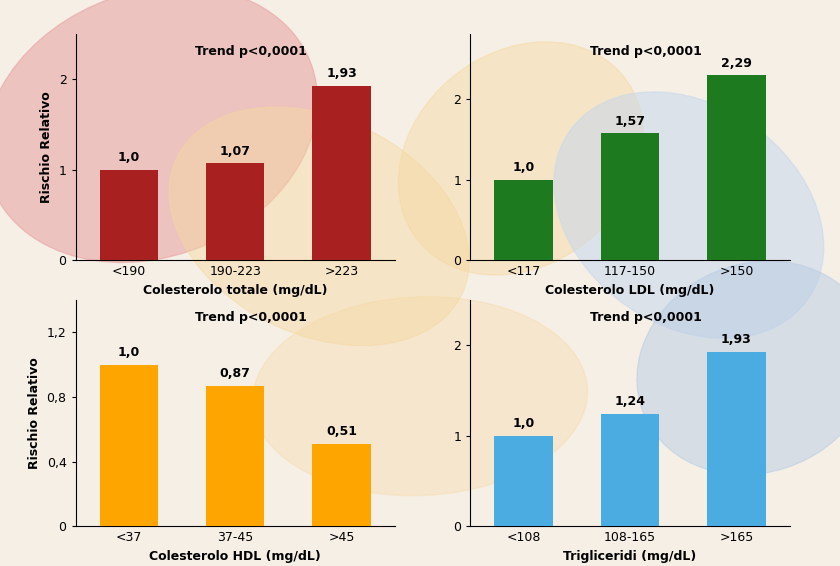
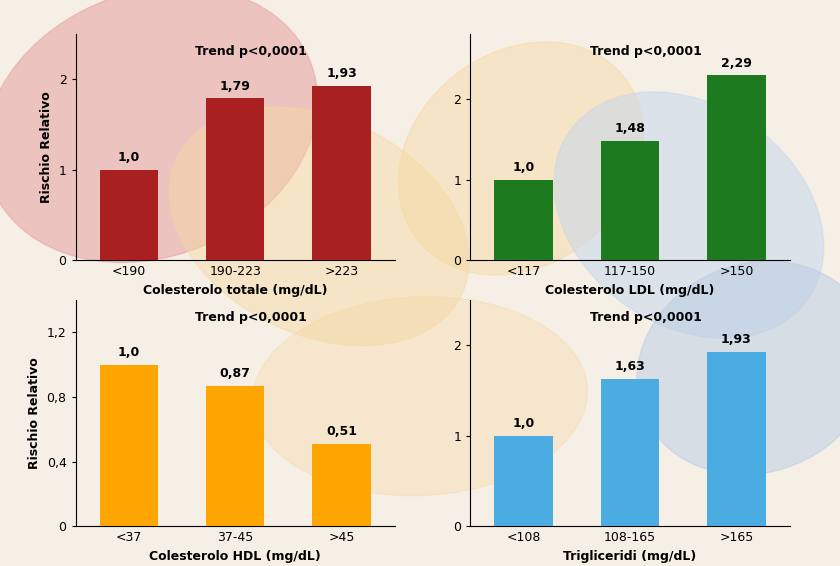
190-223: 1,07 -> 1,79
117-150: 1,57 -> 1,48
108-165: 1,24 -> 1,63
